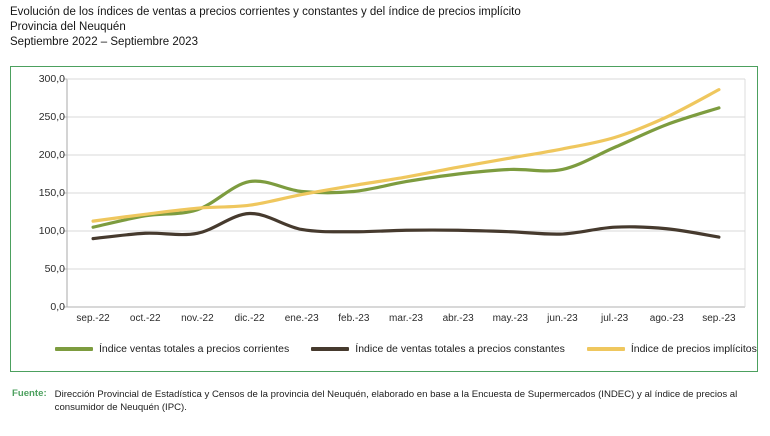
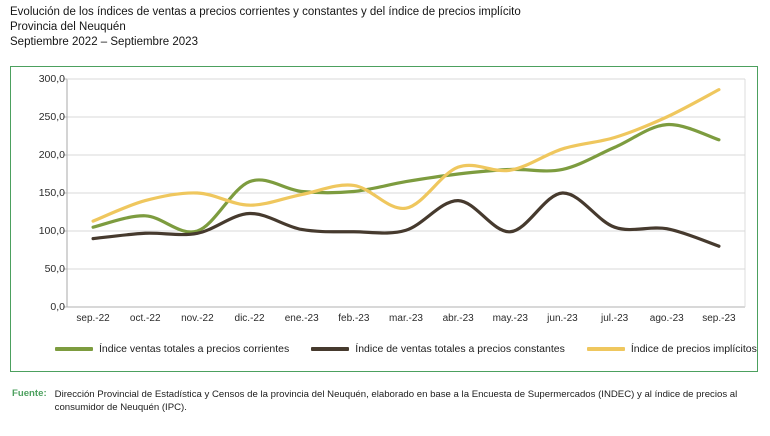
Índice de precios implícitos/oct.-22: 120 -> 140
Índice ventas totales a precios corrientes/nov.-22: 130 -> 100
Índice de precios implícitos/nov.-22: 130 -> 150
Índice de precios implícitos/mar.-23: 170 -> 130
Índice de ventas totales a precios constantes/abr.-23: 100 -> 140
Índice de precios implícitos/may.-23: 200 -> 180
Índice de ventas totales a precios constantes/jun.-23: 100 -> 150
Índice ventas totales a precios corrientes/sep.-23: 260 -> 220
Índice de ventas totales a precios constantes/sep.-23: 90 -> 80
